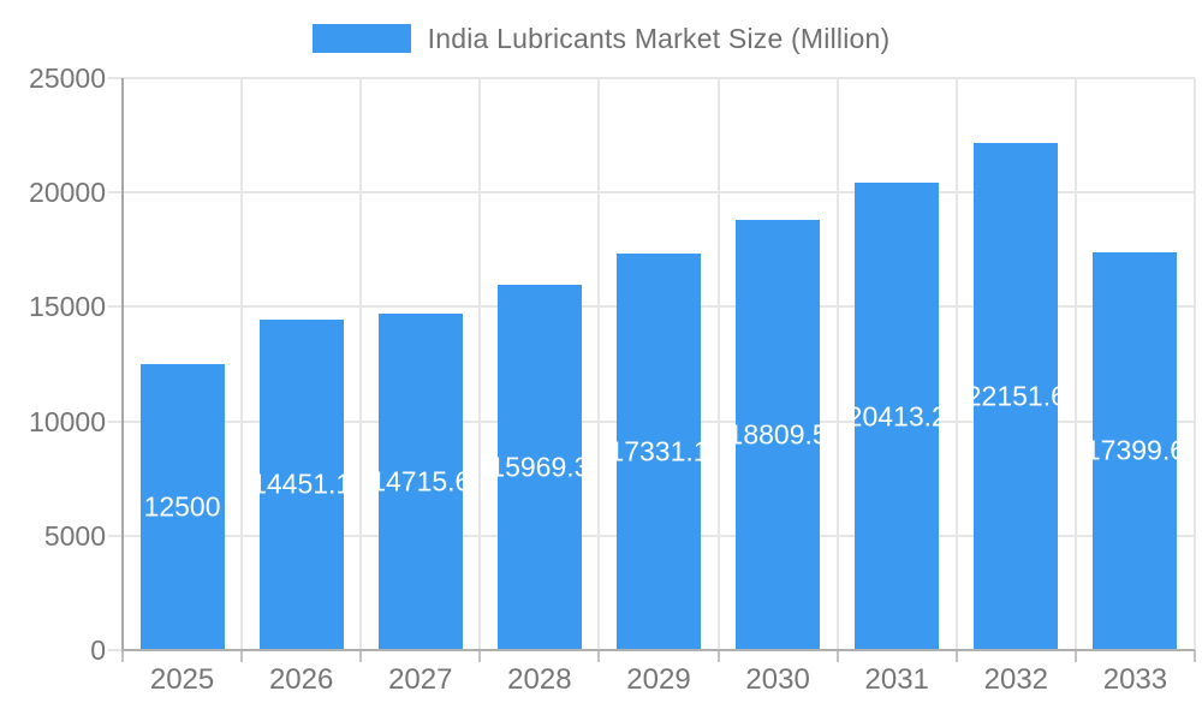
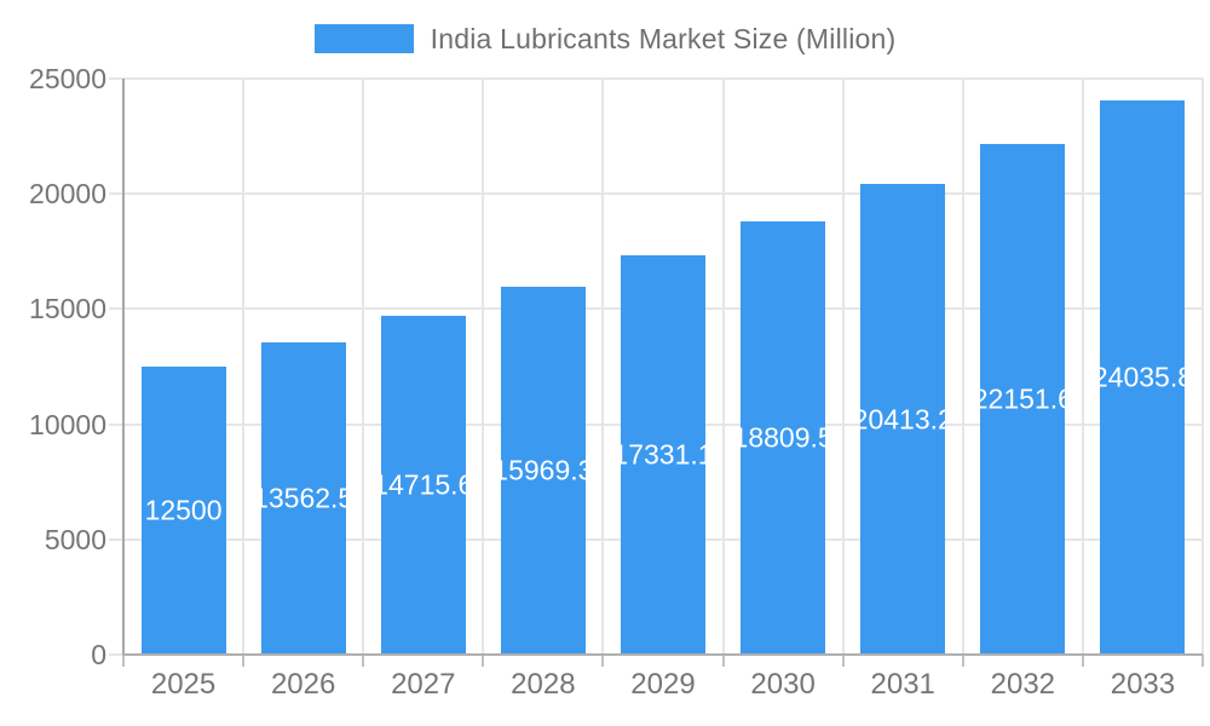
2026: 14451.1 -> 13562.5
2033: 17399.6 -> 24035.8
